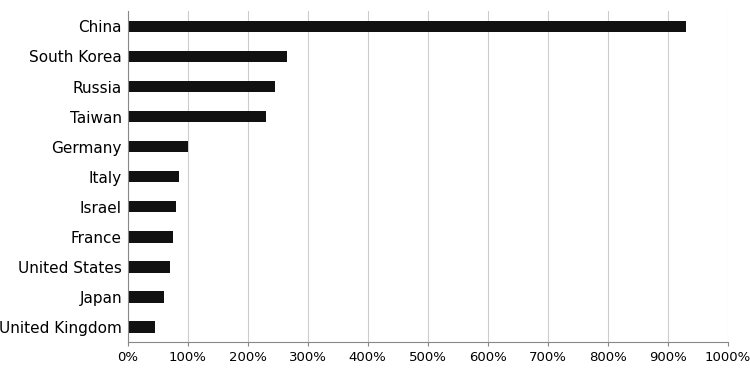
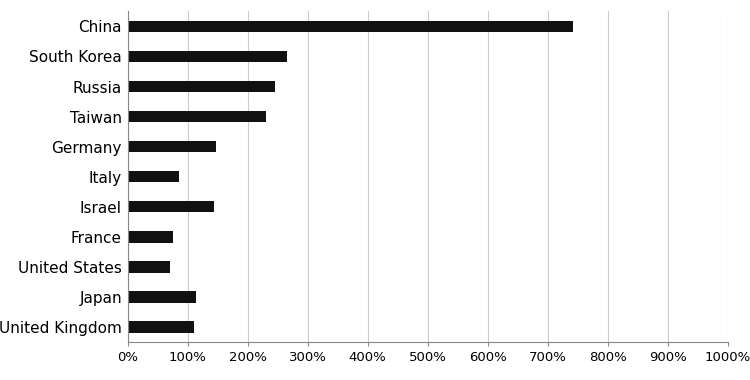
China: 930% -> 742%
Germany: 100% -> 148%
Israel: 80% -> 144%
Japan: 60% -> 114%
United Kingdom: 45% -> 110%
